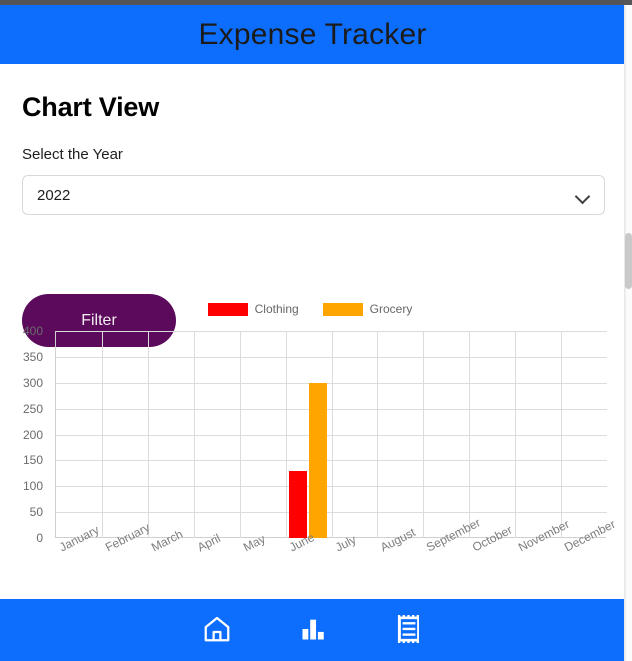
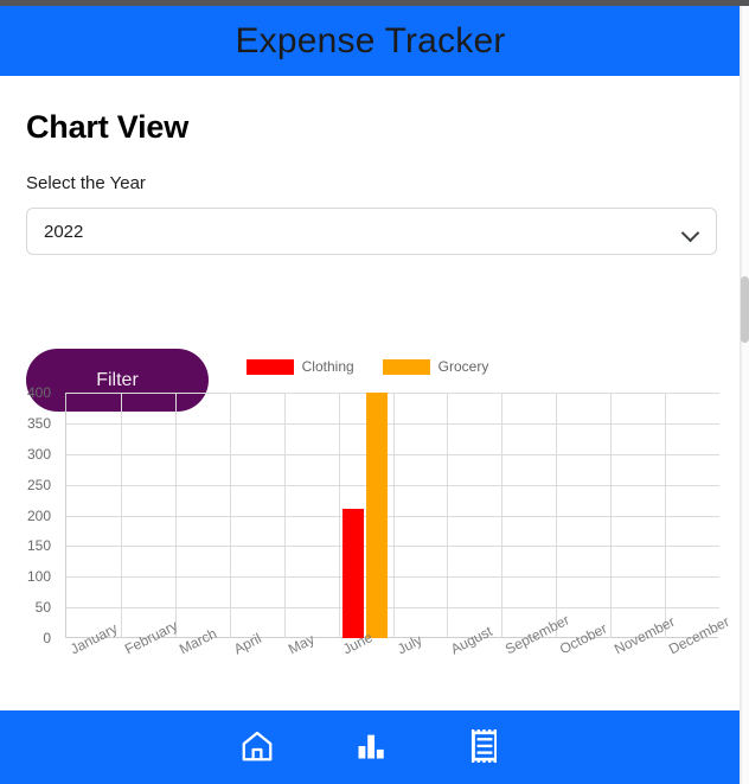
Clothing/June: 130 -> 210
Grocery/June: 300 -> 400
